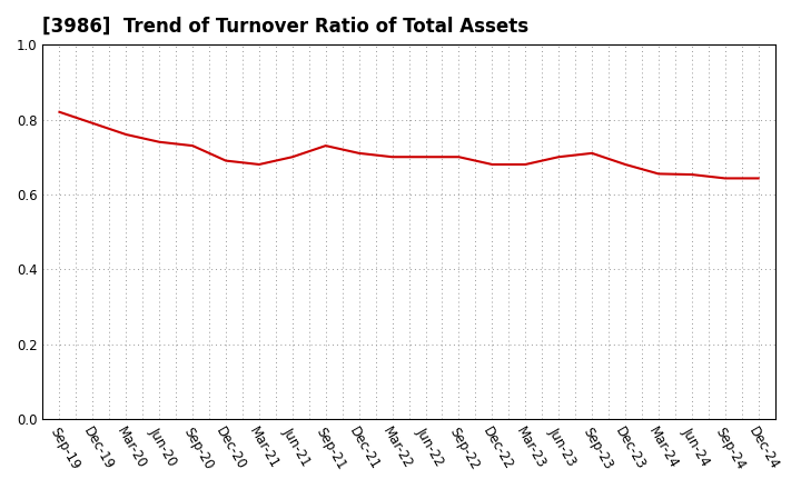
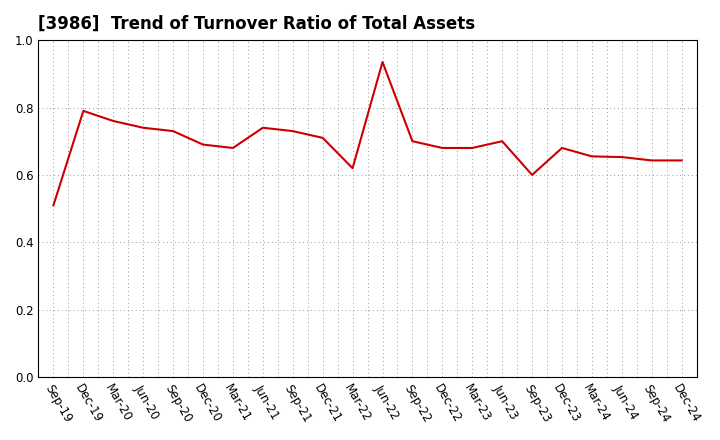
Sep-19: 0.820 -> 0.510
Jun-21: 0.700 -> 0.740
Mar-22: 0.700 -> 0.620
Jun-22: 0.700 -> 0.935
Sep-23: 0.710 -> 0.600
